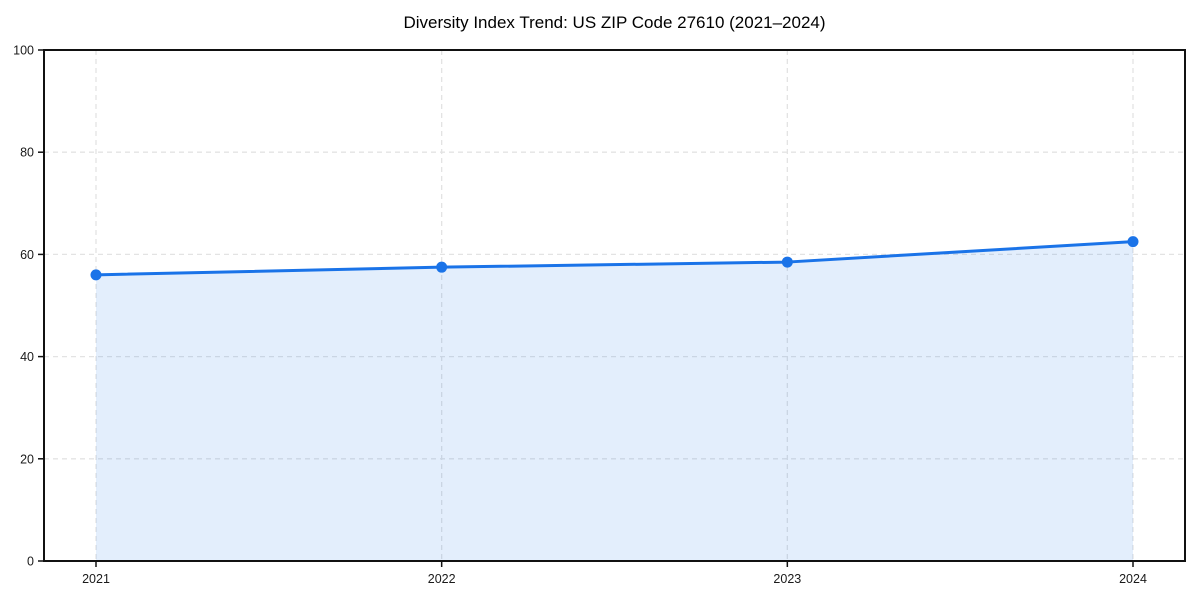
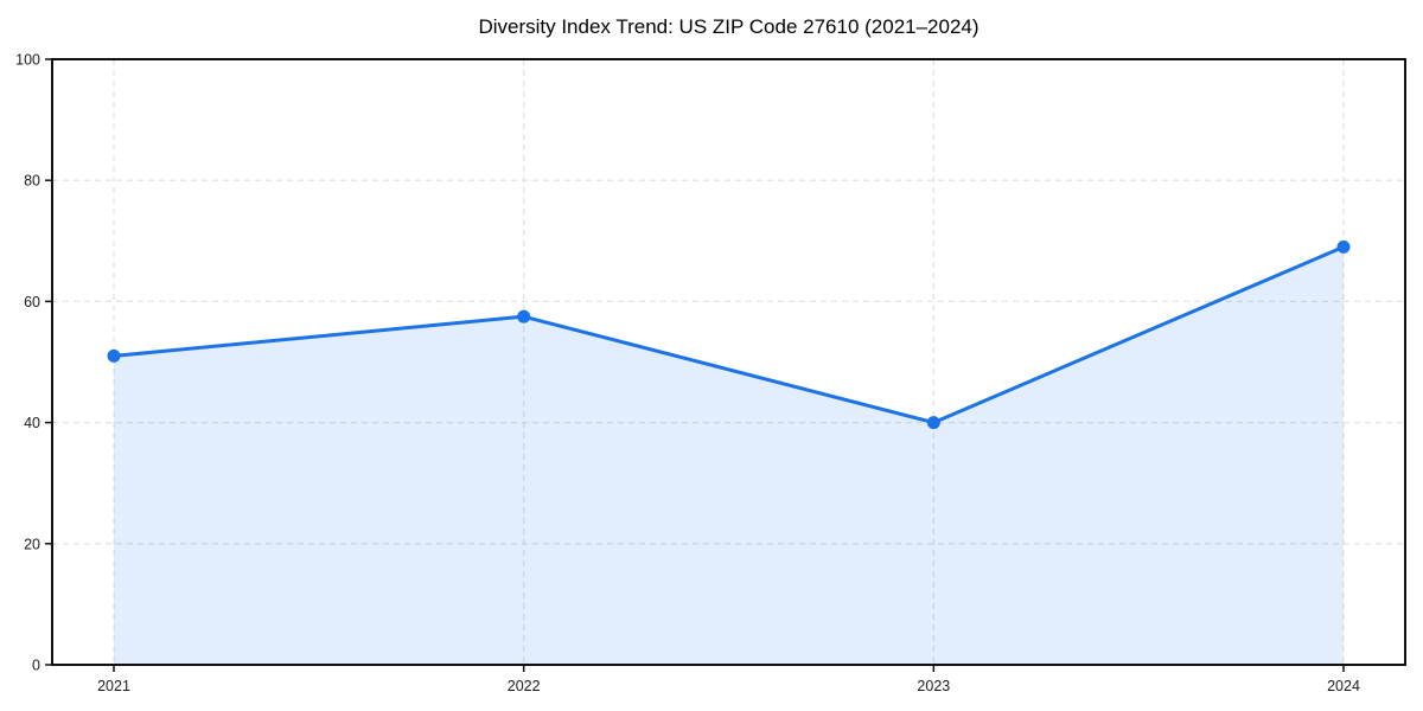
2021: 56 -> 51
2023: 58 -> 40
2024: 62 -> 69
